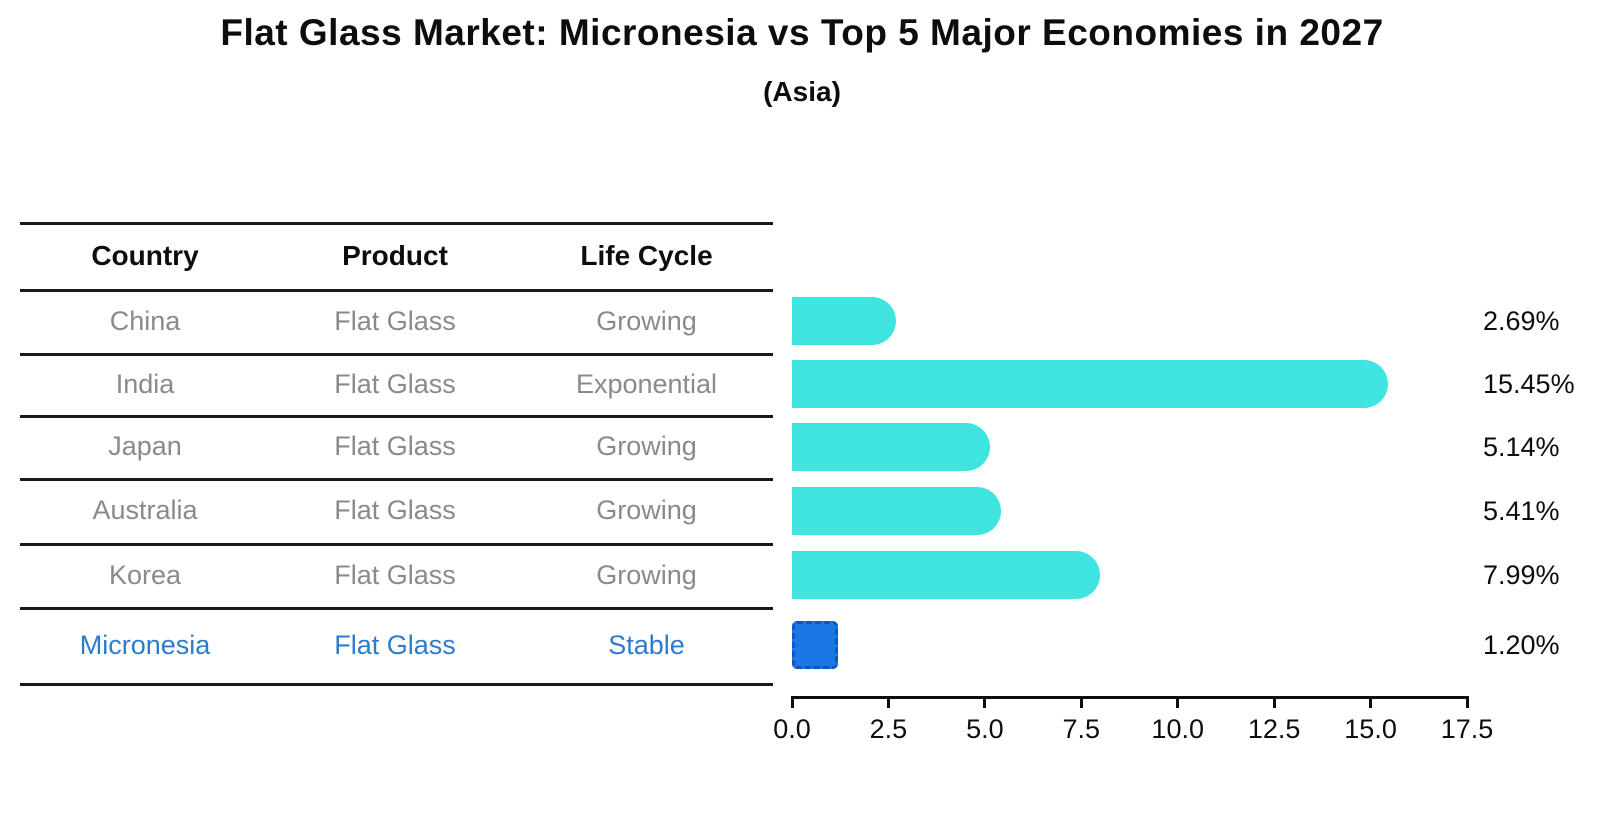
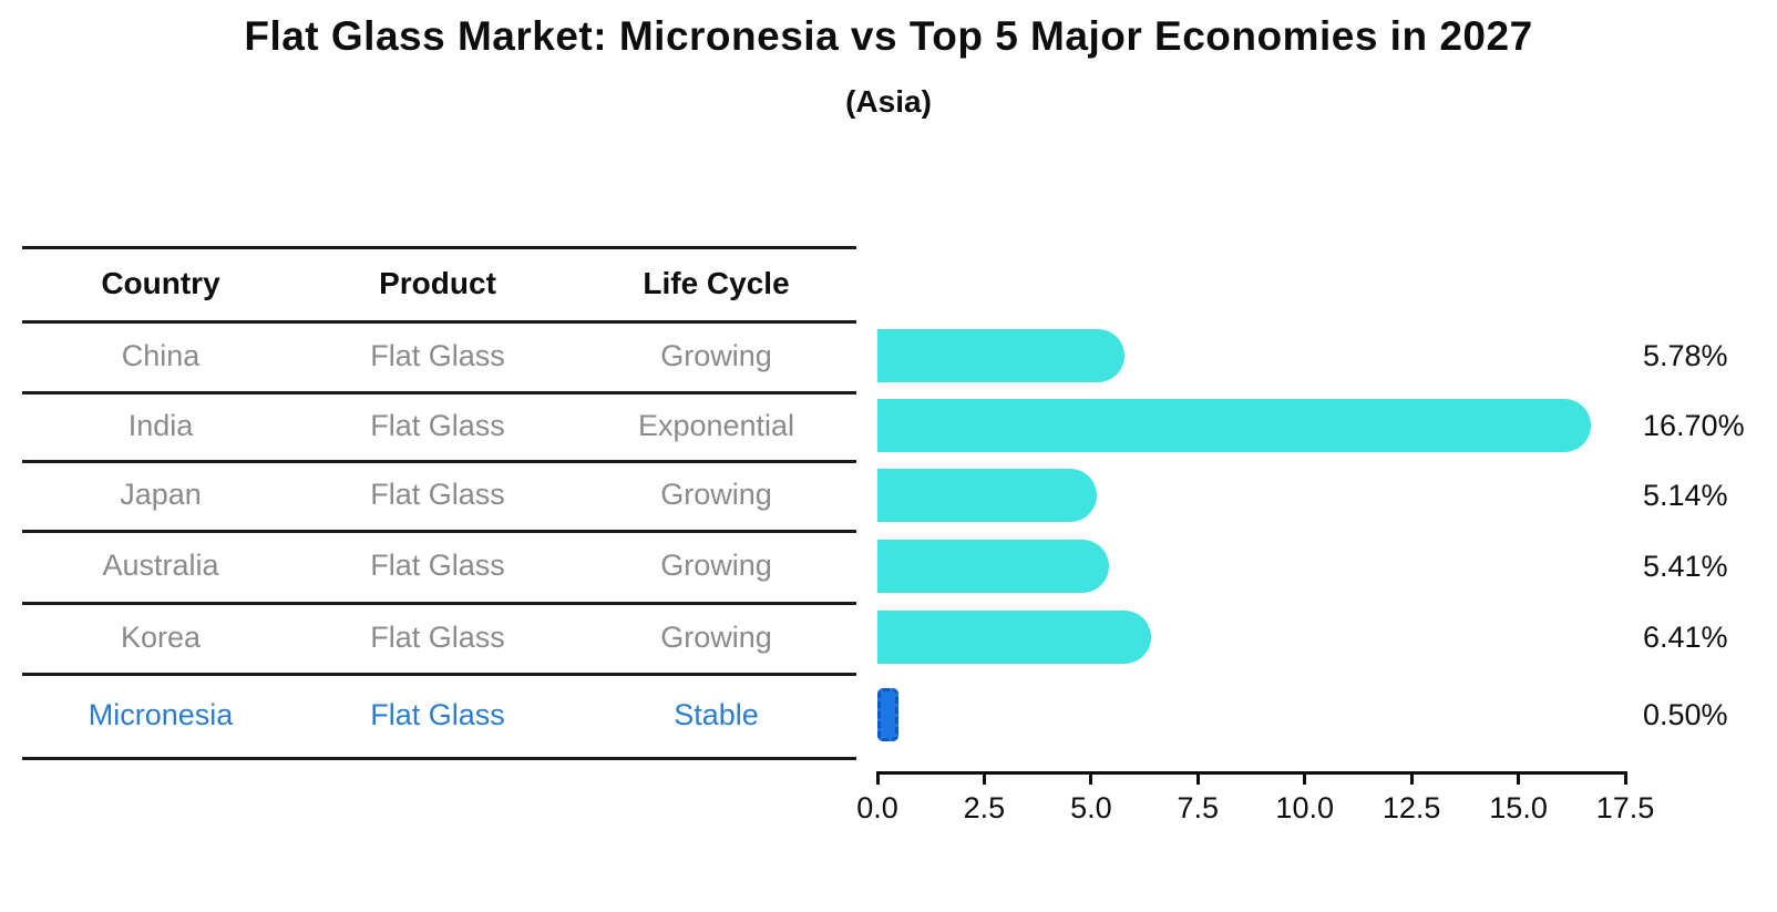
China: 2.69% -> 5.78%
India: 15.45% -> 16.70%
Korea: 7.99% -> 6.41%
Micronesia: 1.20% -> 0.50%
